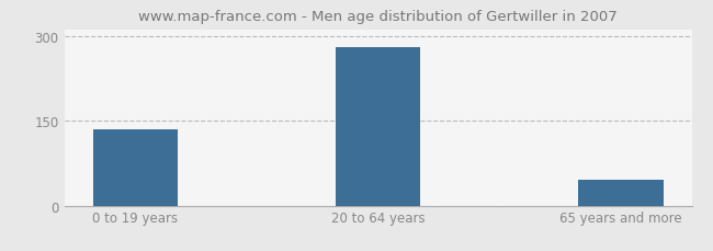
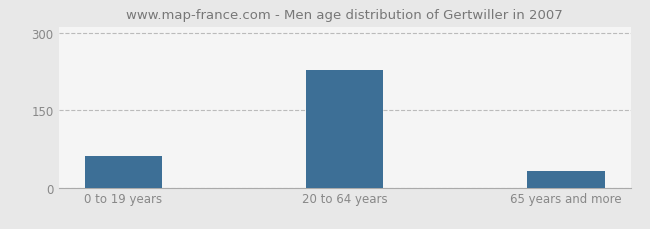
0 to 19 years: 135 -> 62
20 to 64 years: 281 -> 228
65 years and more: 46 -> 32
